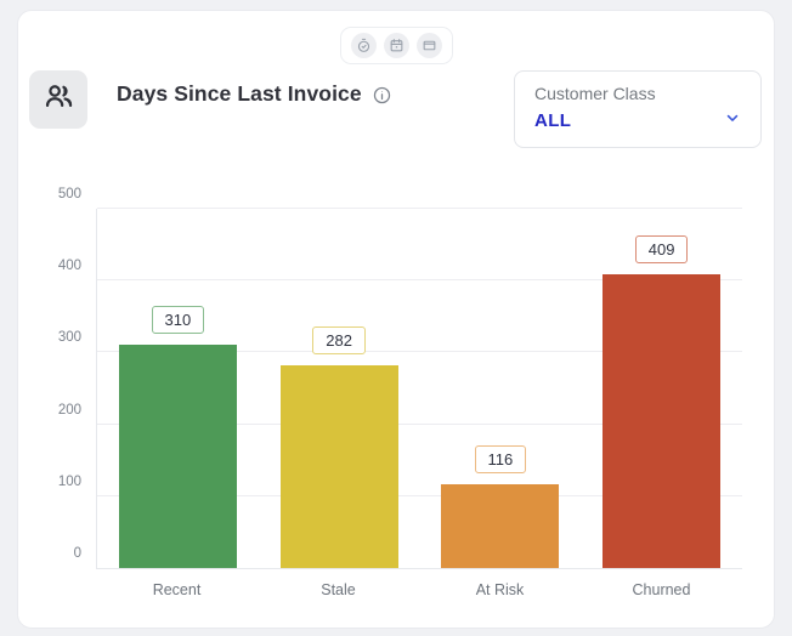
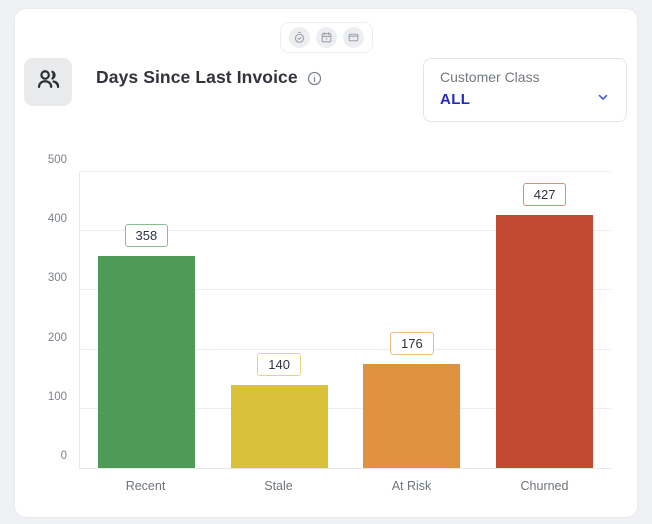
Recent: 310 -> 358
Stale: 282 -> 140
At Risk: 116 -> 176
Churned: 409 -> 427
